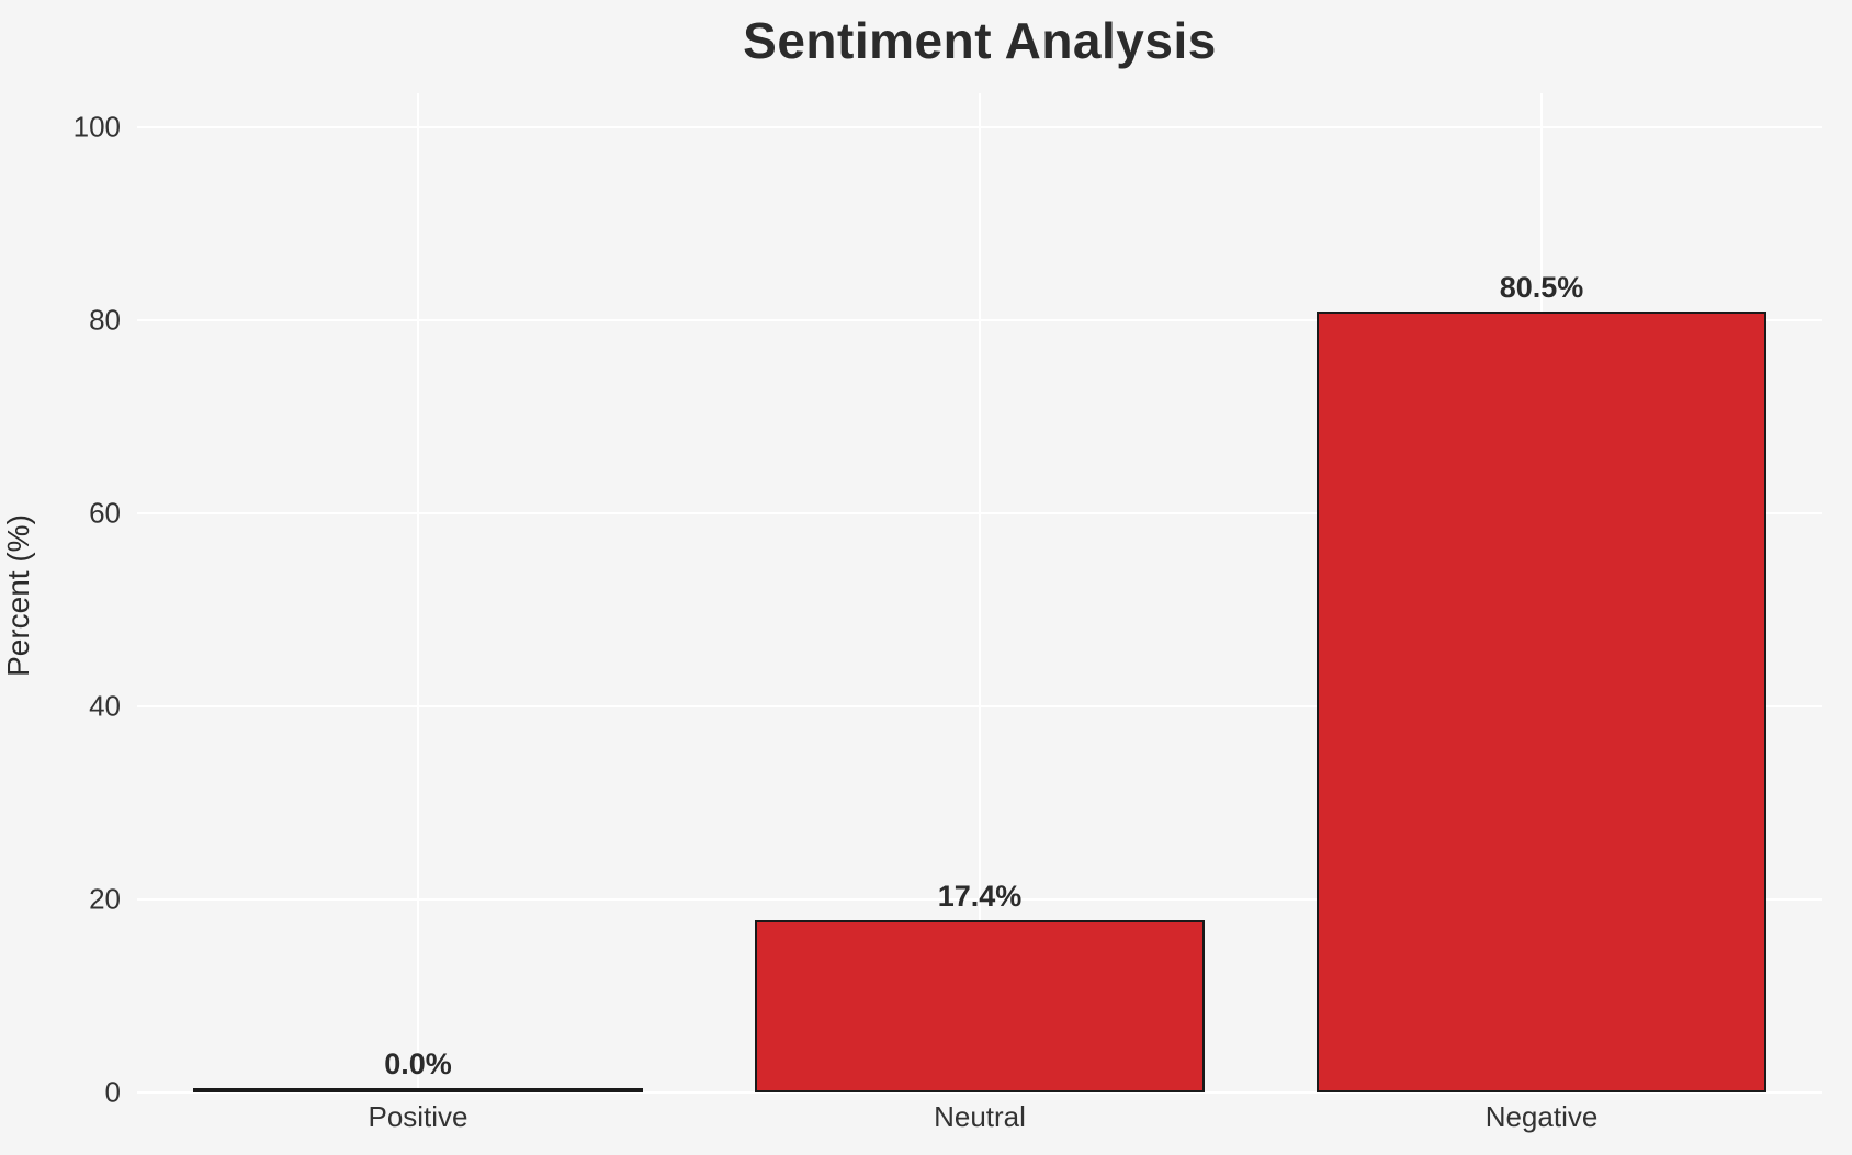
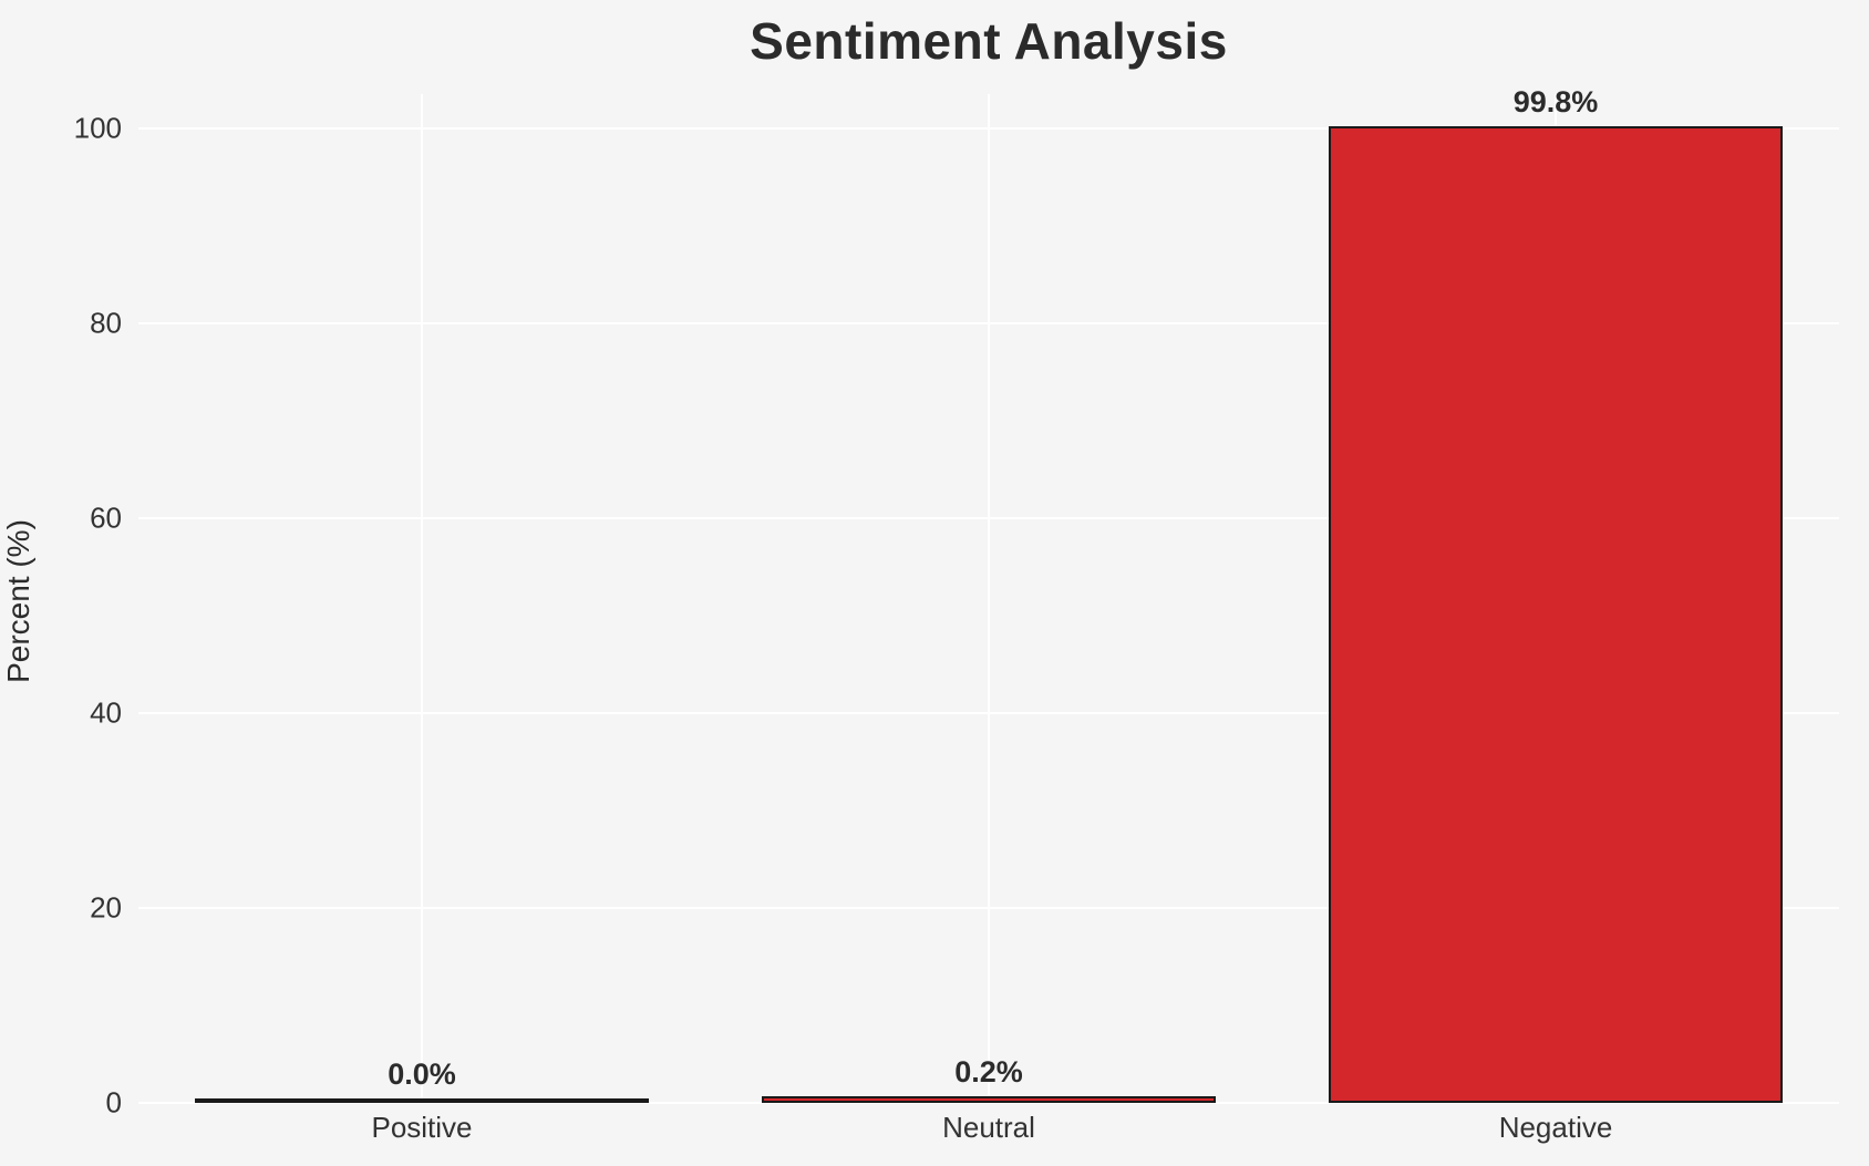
Neutral: 17.4% -> 0.2%
Negative: 80.5% -> 99.8%
